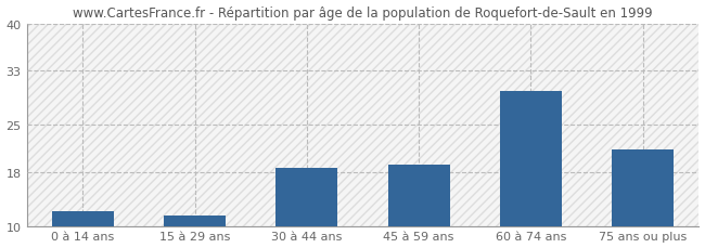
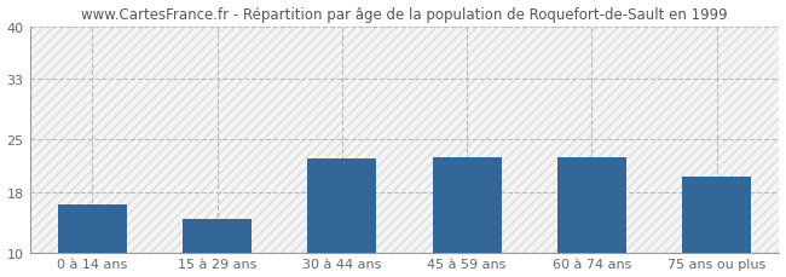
0 à 14 ans: 12.2 -> 16.4
15 à 29 ans: 11.6 -> 14.4
30 à 44 ans: 18.6 -> 22.4
45 à 59 ans: 19.1 -> 22.6
60 à 74 ans: 30.0 -> 22.6
75 ans ou plus: 21.3 -> 20.0
